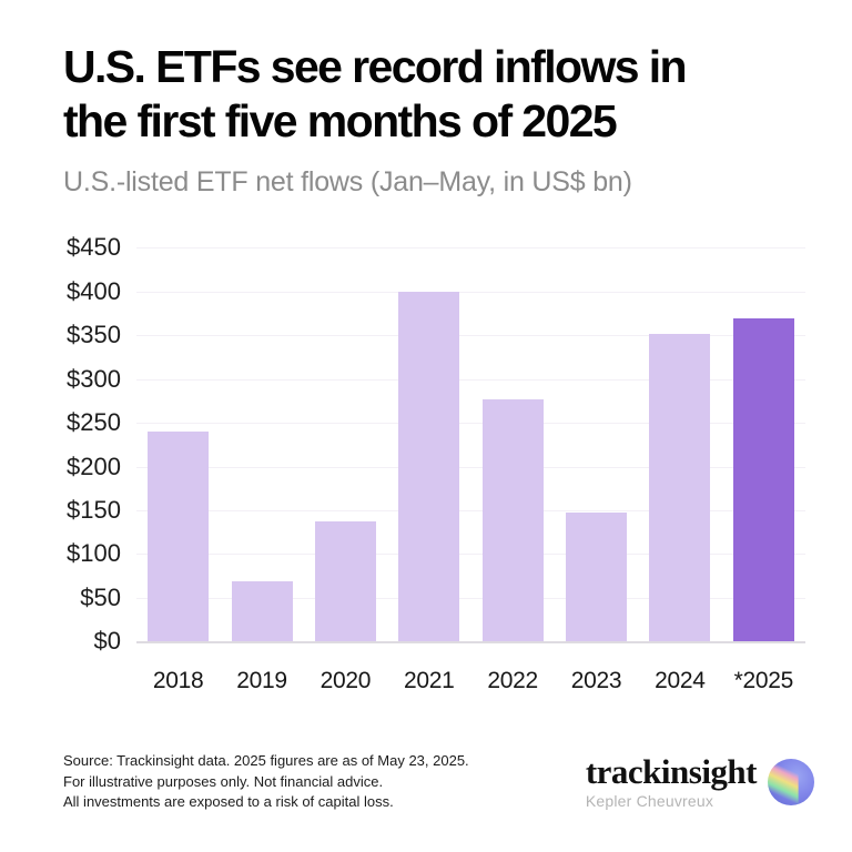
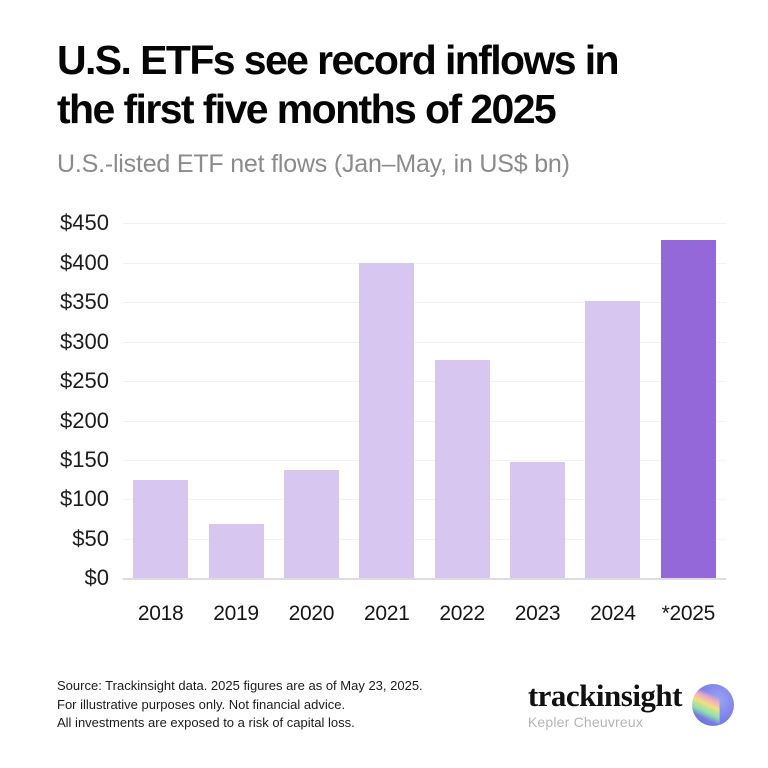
2018: $240 -> $120
*2025: $370 -> $430
